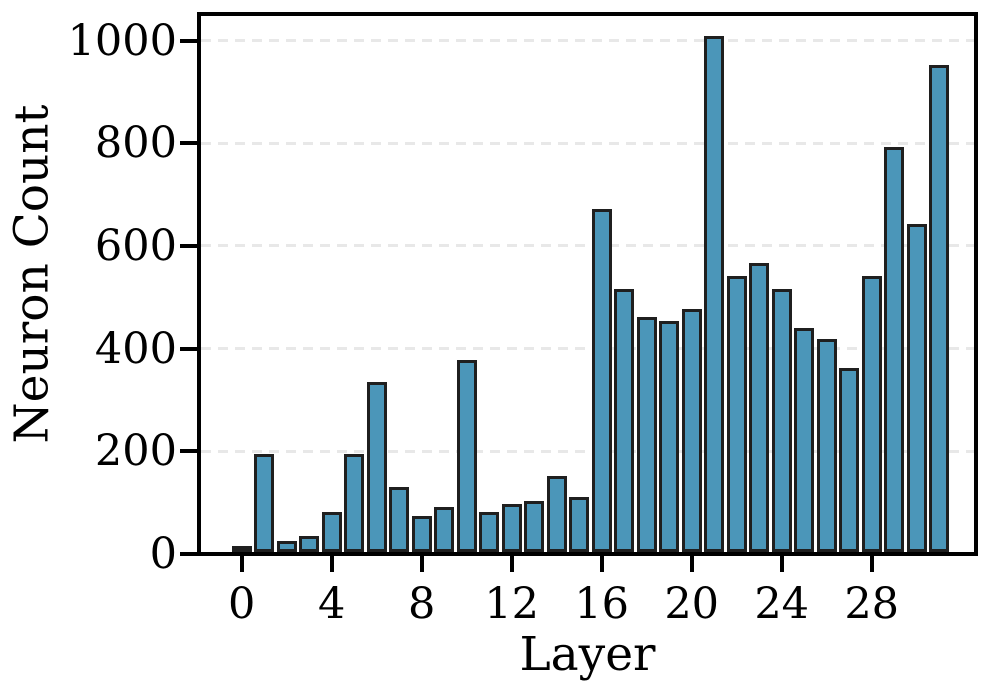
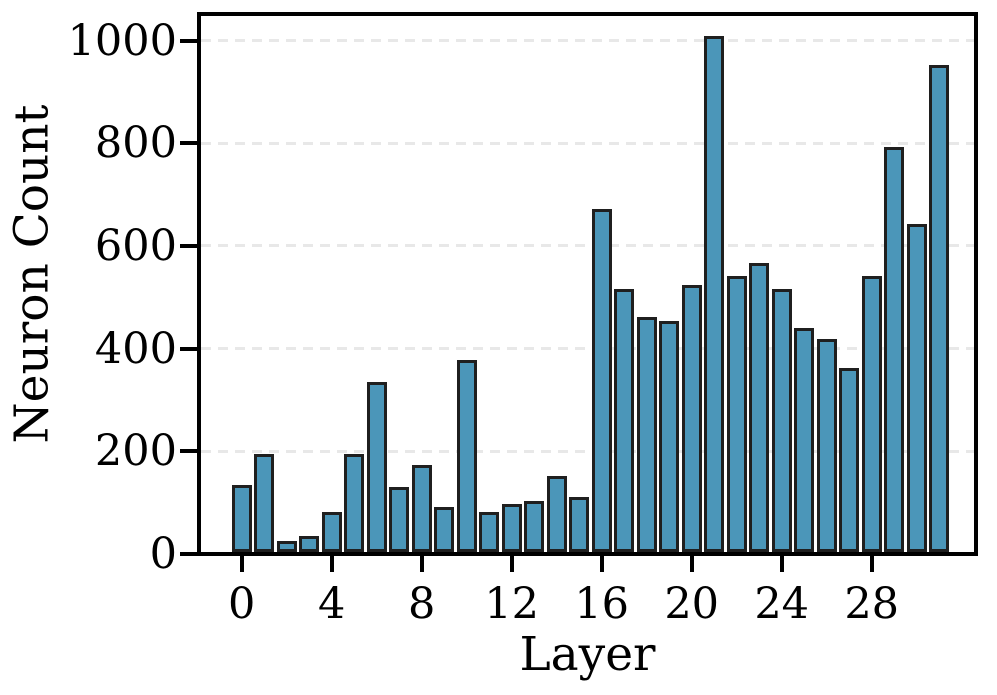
0: 10 -> 130
8: 70 -> 170
20: 470 -> 520
